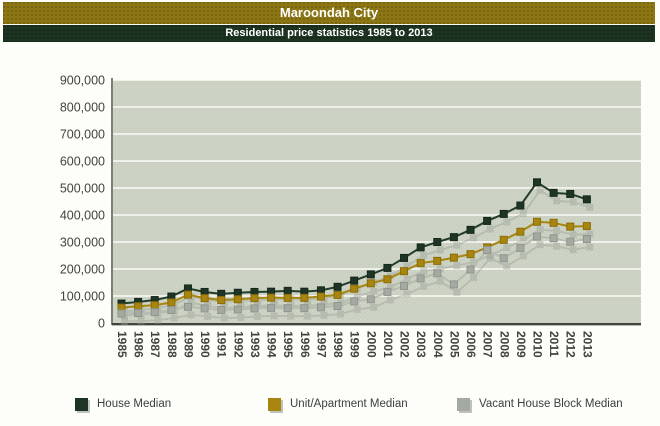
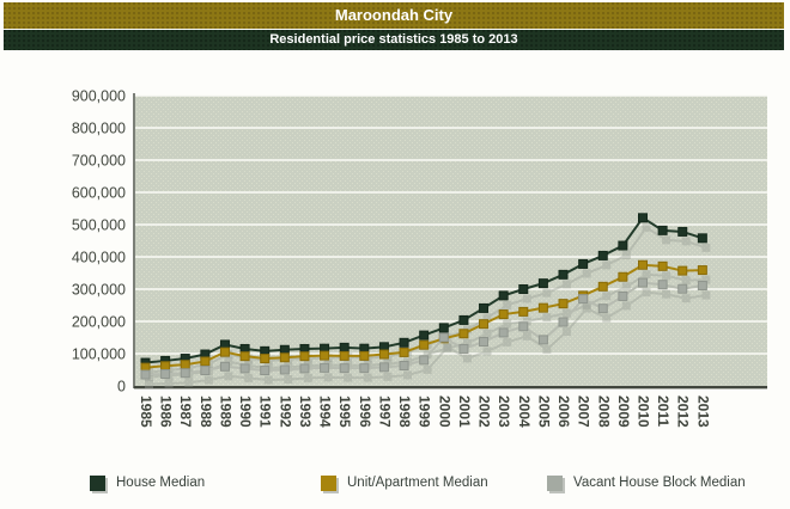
Vacant House Block Median/2000: 90000 -> 150000
